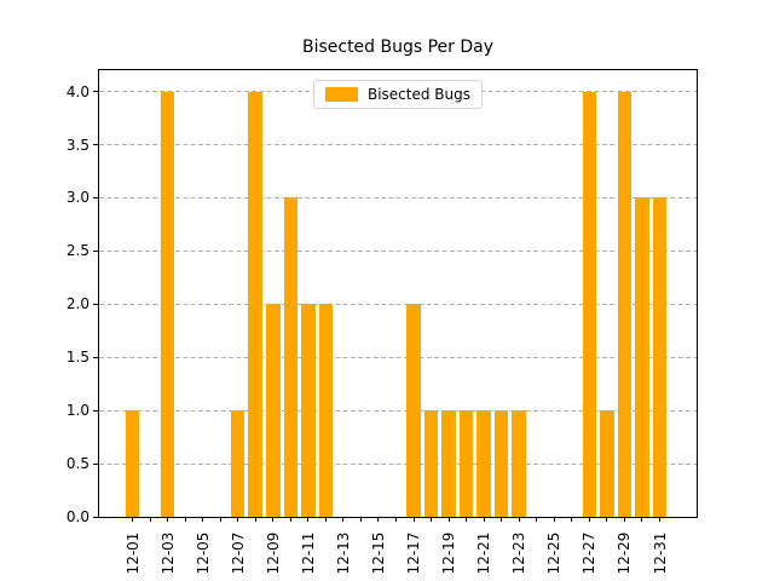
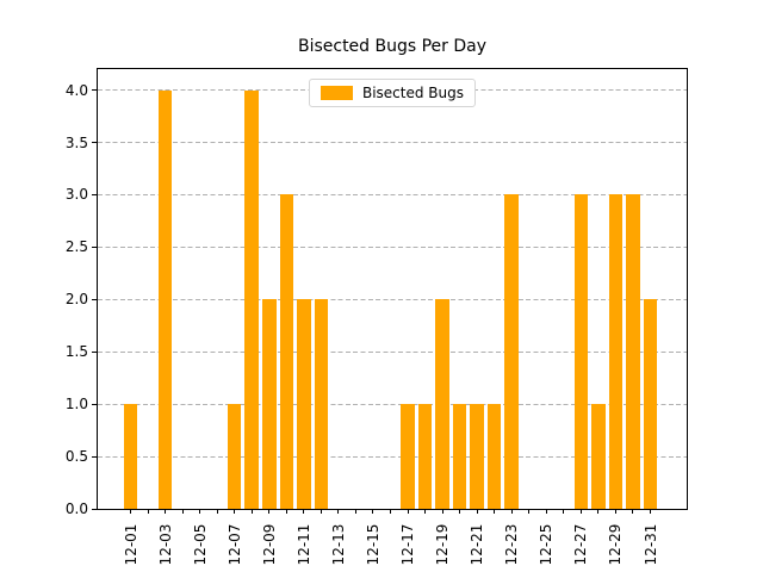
12-17: 2 -> 1
12-19: 1 -> 2
12-23: 1 -> 3
12-27: 4 -> 3
12-29: 4 -> 3
12-31: 3 -> 2
